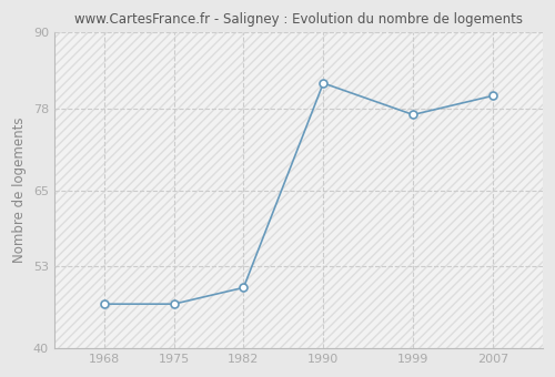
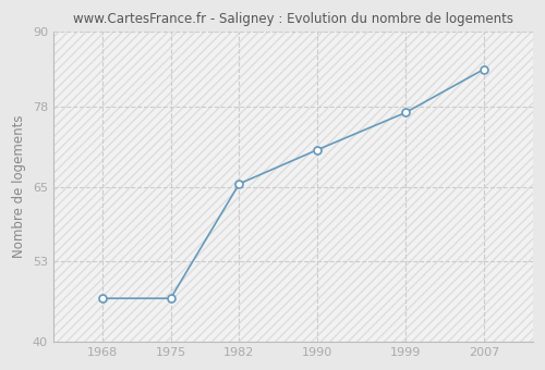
1982: 49.6 -> 65.5
1990: 82.0 -> 71.0
2007: 80.0 -> 84.0
